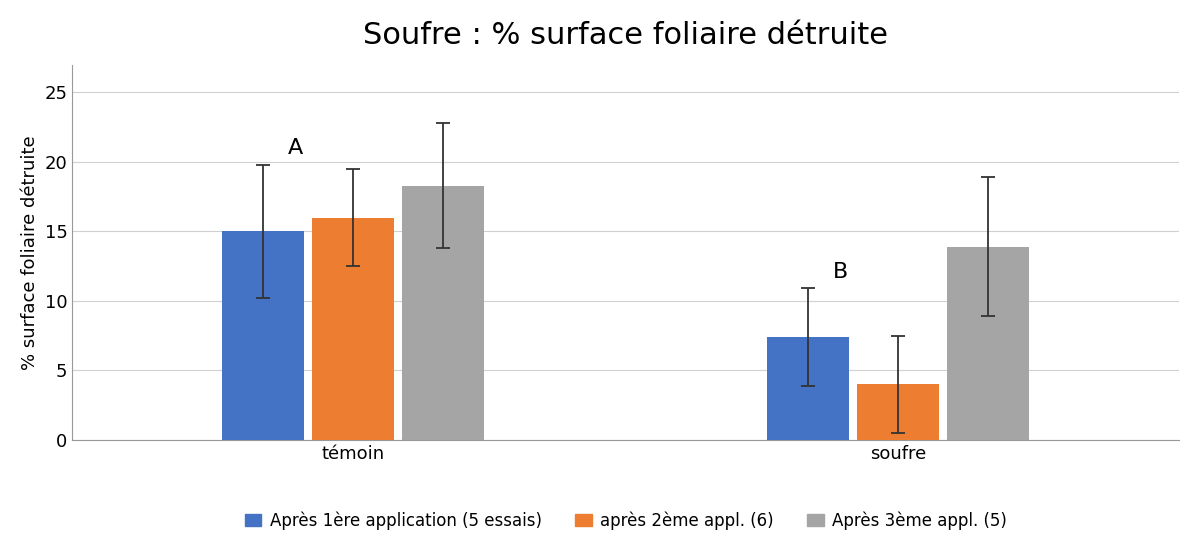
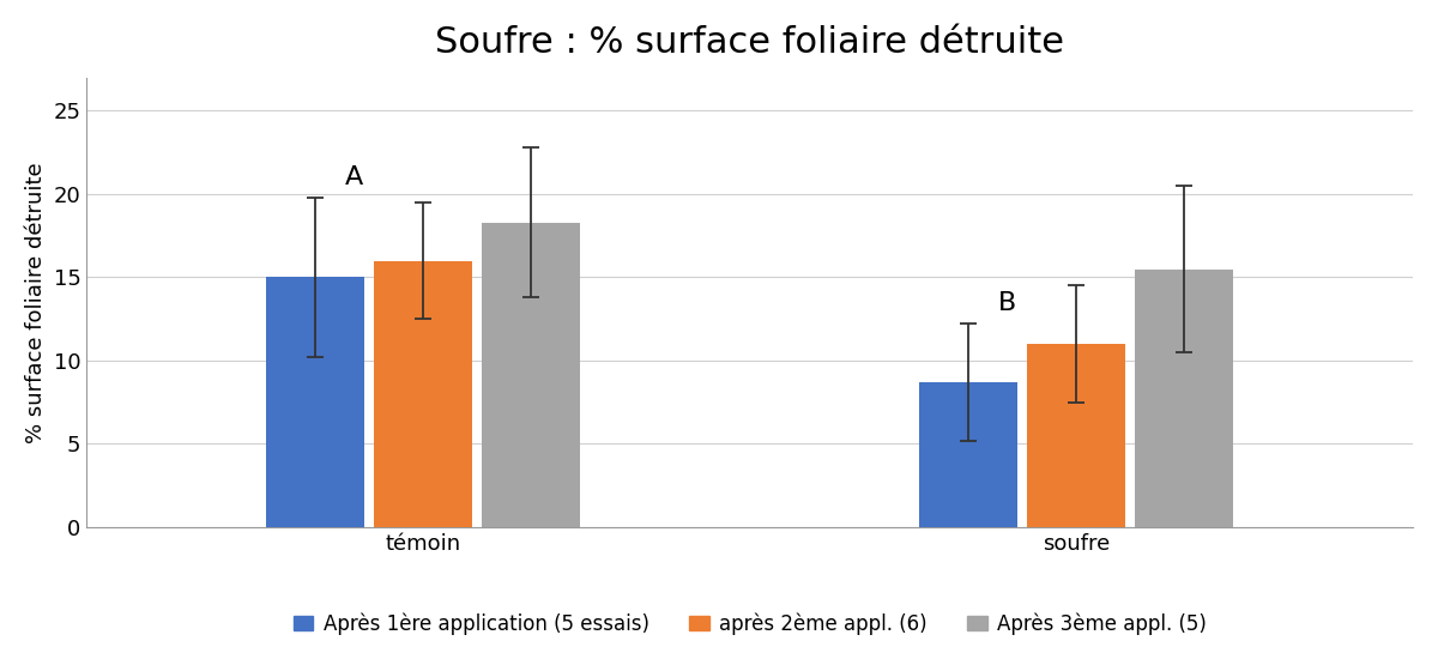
Après 1ère application (5 essais)/soufre: 7.4 -> 8.7
après 2ème appl. (6)/soufre: 4 -> 11
Après 3ème appl. (5)/soufre: 13.9 -> 15.5
